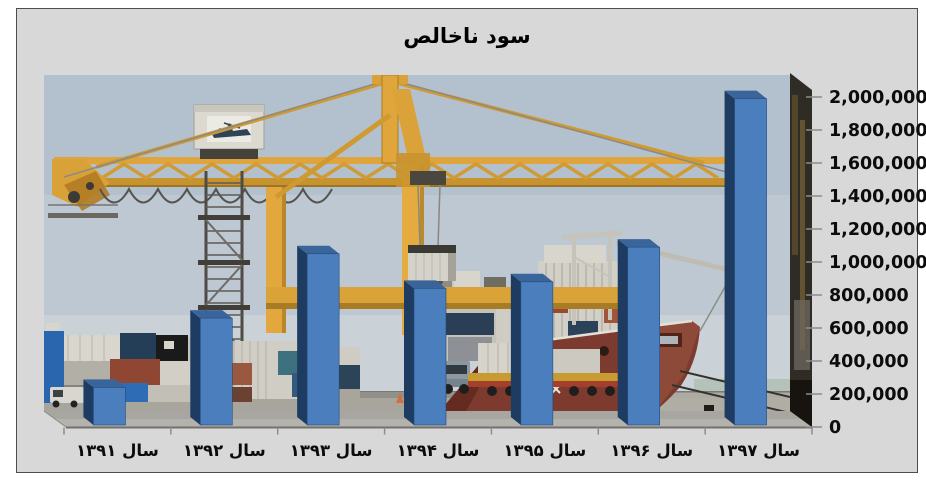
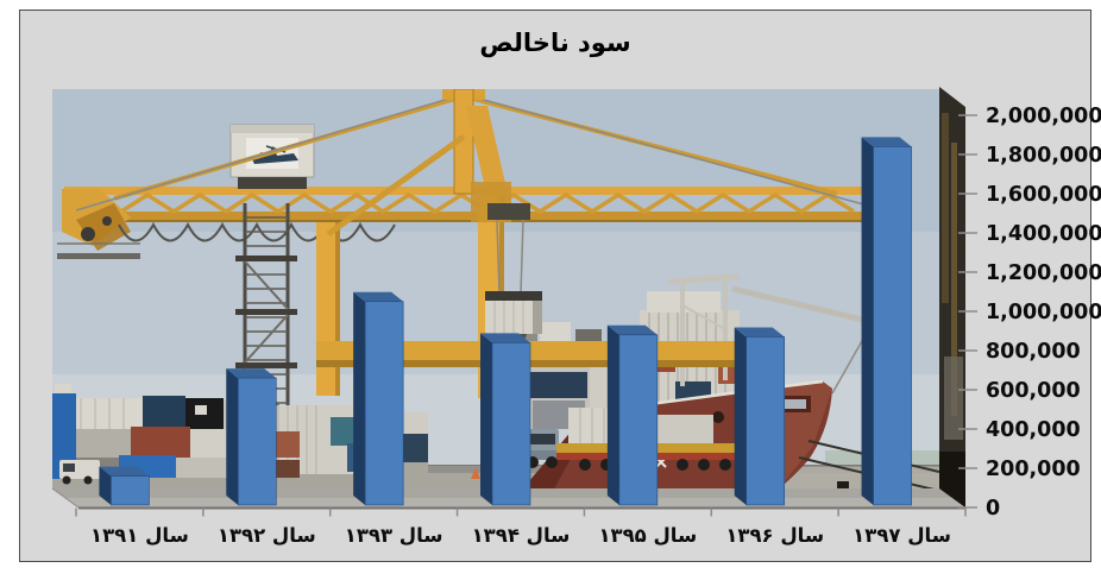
سال ۱۳۹۱: 240000 -> 160000
سال ۱۳۹۶: 1090000 -> 870000
سال ۱۳۹۷: 1990000 -> 1840000
